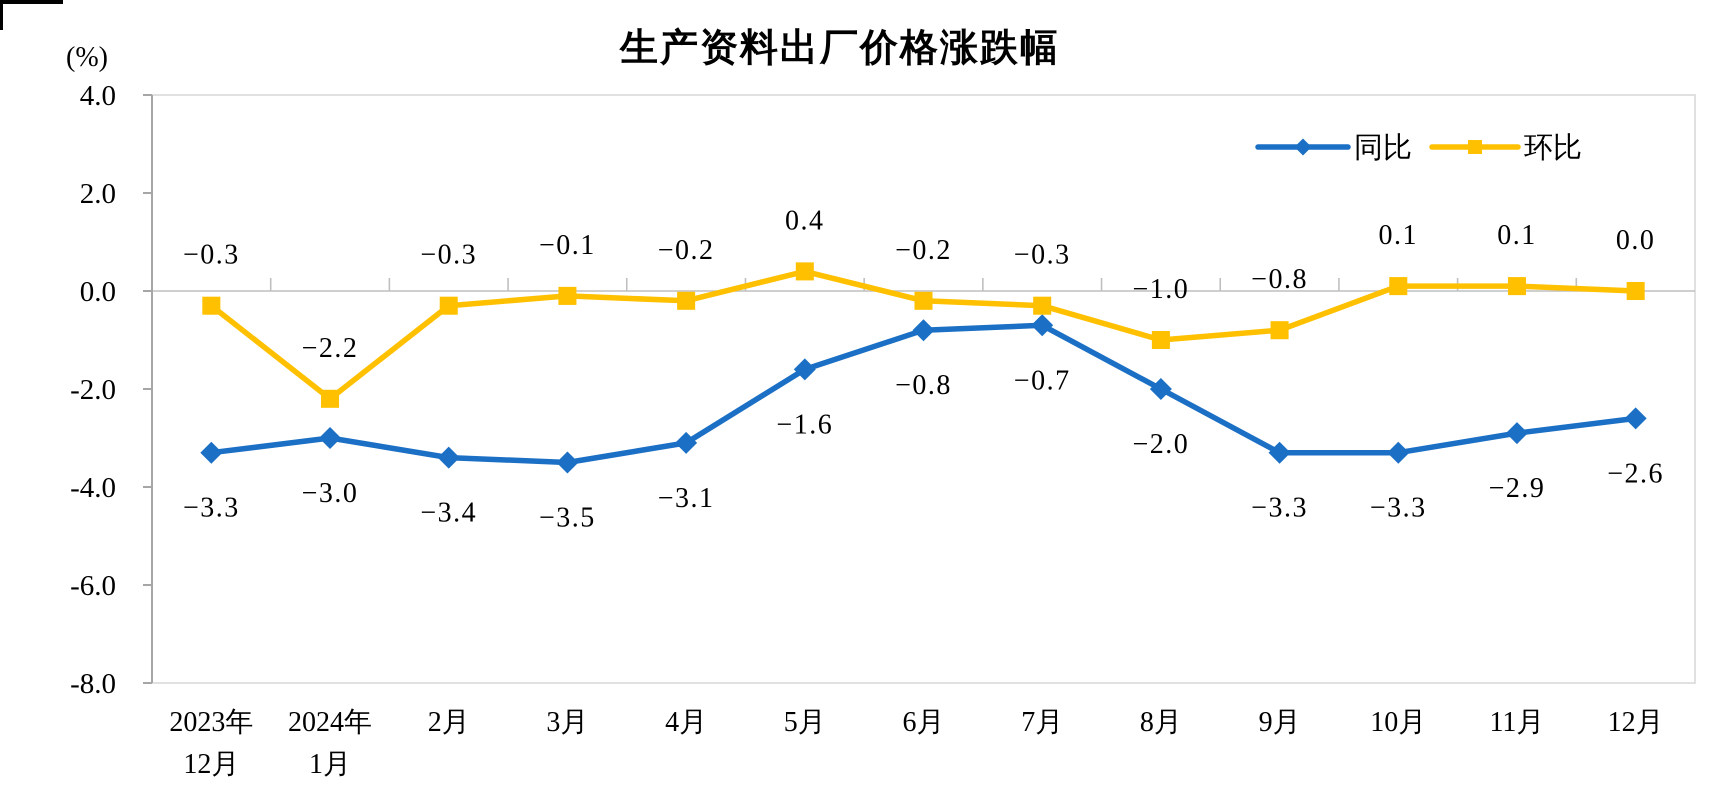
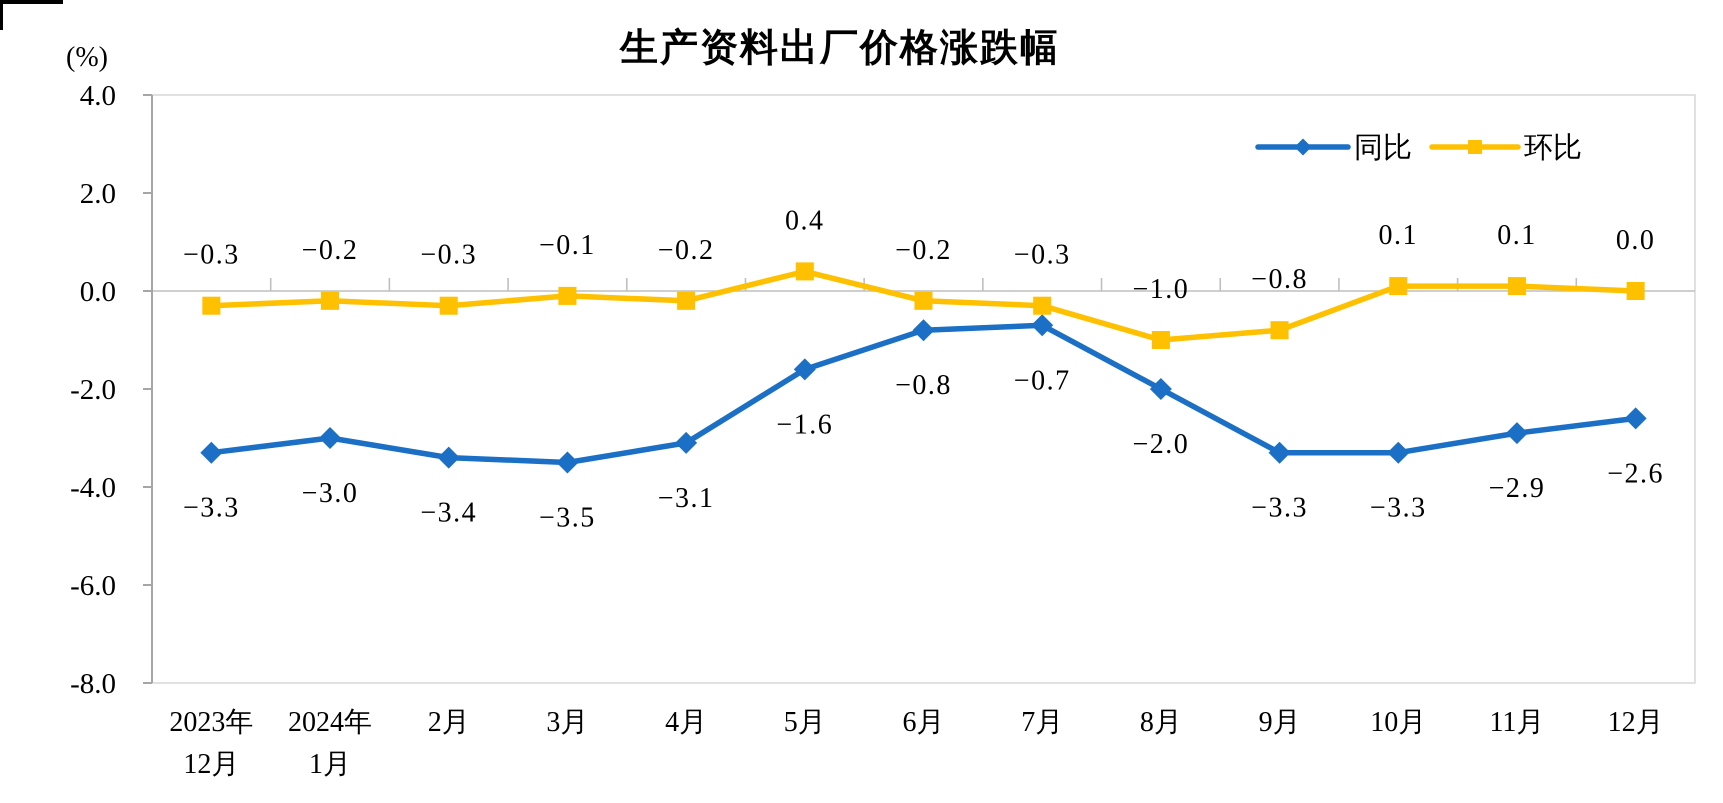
环比/2024年1月: −2.2 -> −0.2
